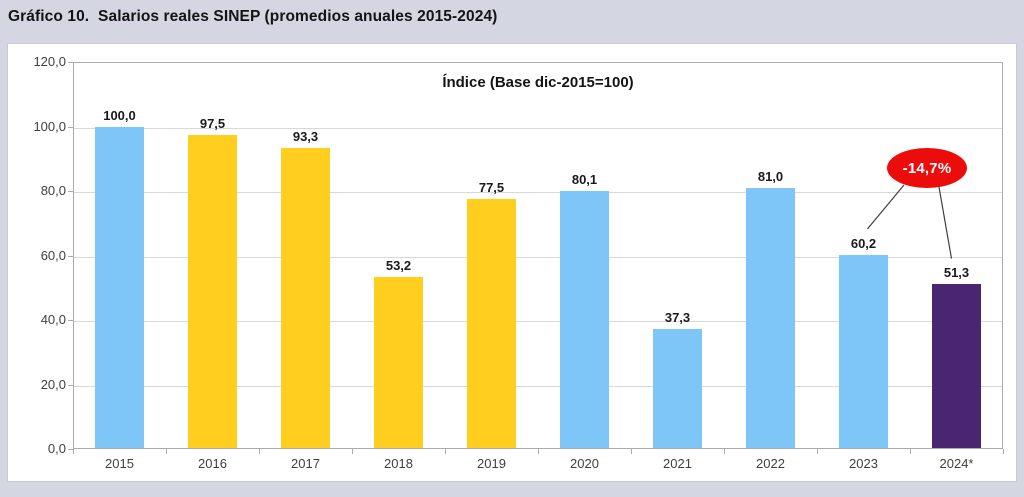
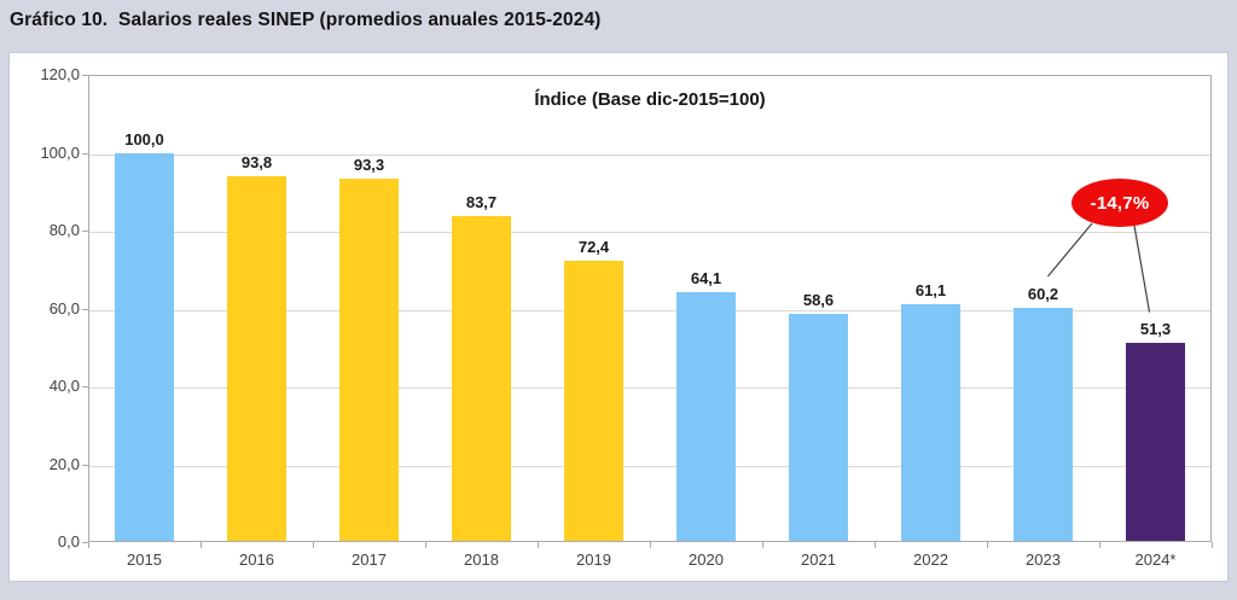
2016: 97,5 -> 93,8
2018: 53,2 -> 83,7
2019: 77,5 -> 72,4
2020: 80,1 -> 64,1
2021: 37,3 -> 58,6
2022: 81,0 -> 61,1
